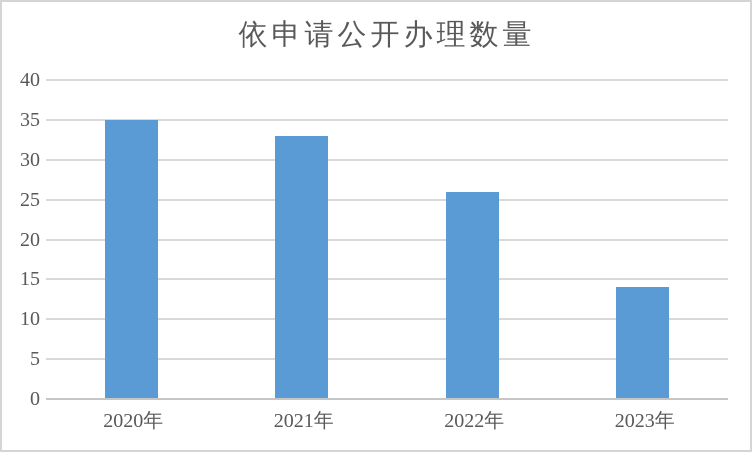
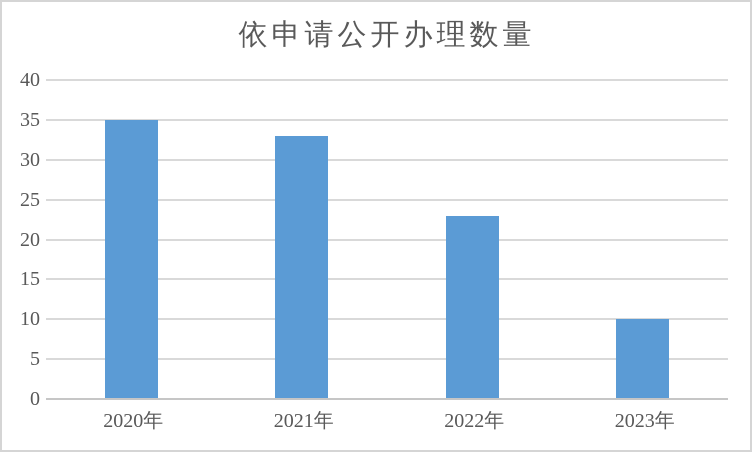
2022年: 26 -> 23
2023年: 14 -> 10
